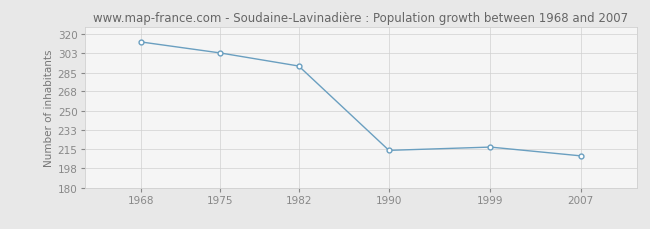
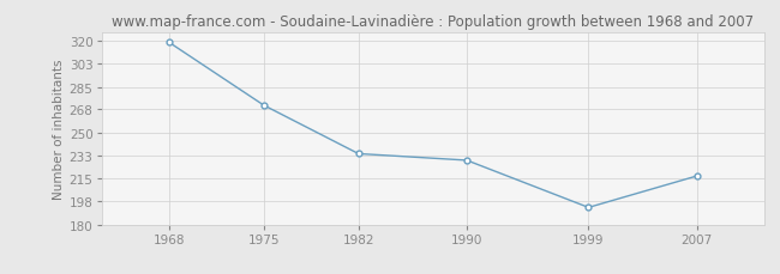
1968: 313 -> 319
1975: 303 -> 271
1982: 291 -> 234
1990: 214 -> 229
1999: 217 -> 193
2007: 209 -> 217
